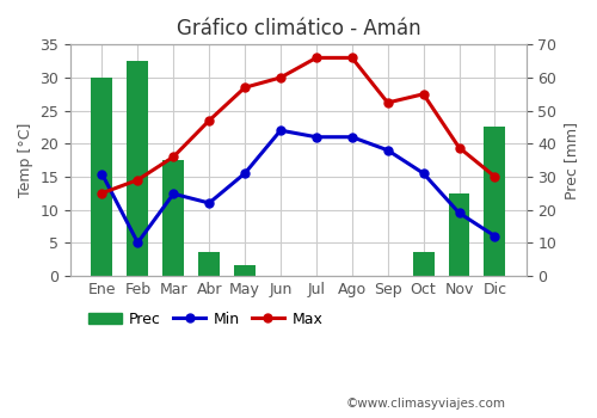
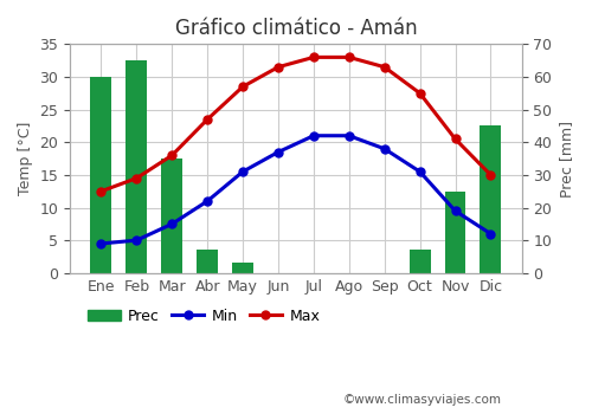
Min/Ene: 15.4 -> 4.5
Min/Mar: 12.4 -> 7.5
Min/Jun: 22.0 -> 18.5
Max/Jun: 30.0 -> 31.5
Max/Sep: 26.2 -> 31.5
Max/Nov: 19.4 -> 20.5
